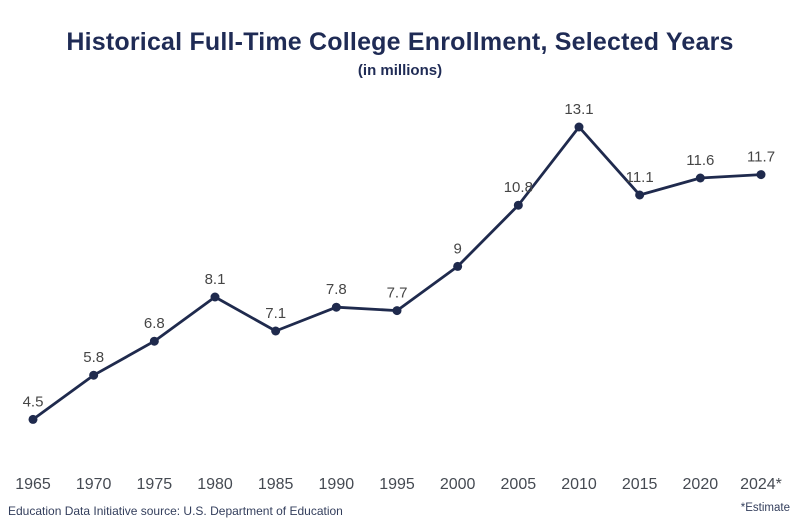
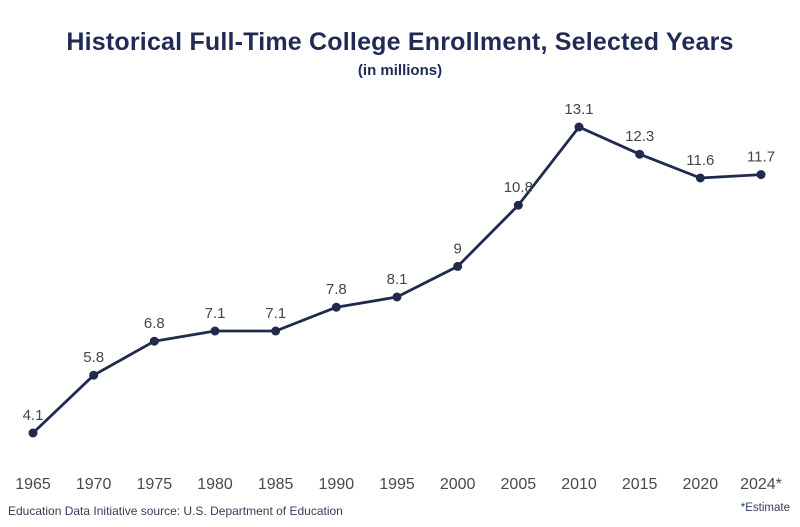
1965: 4.5 -> 4.1
1980: 8.1 -> 7.1
1995: 7.7 -> 8.1
2015: 11.1 -> 12.3
